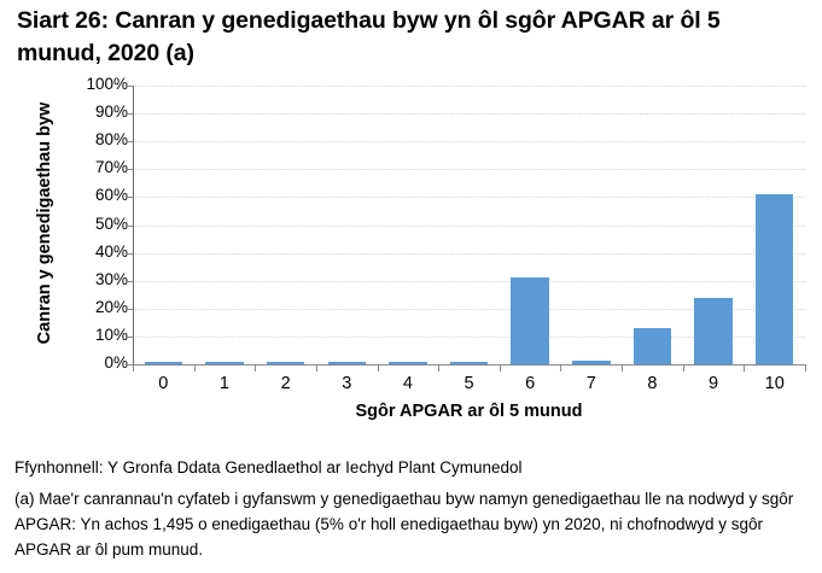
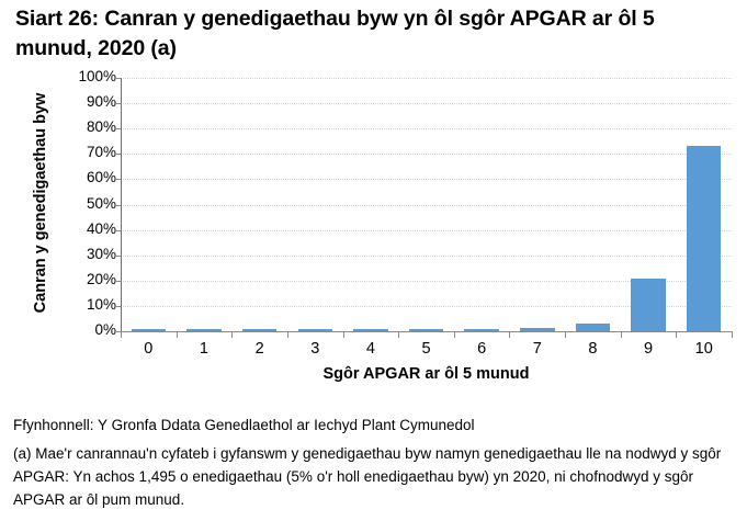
6: 31% -> 1%
8: 13% -> 3%
9: 24% -> 21%
10: 61% -> 73%
